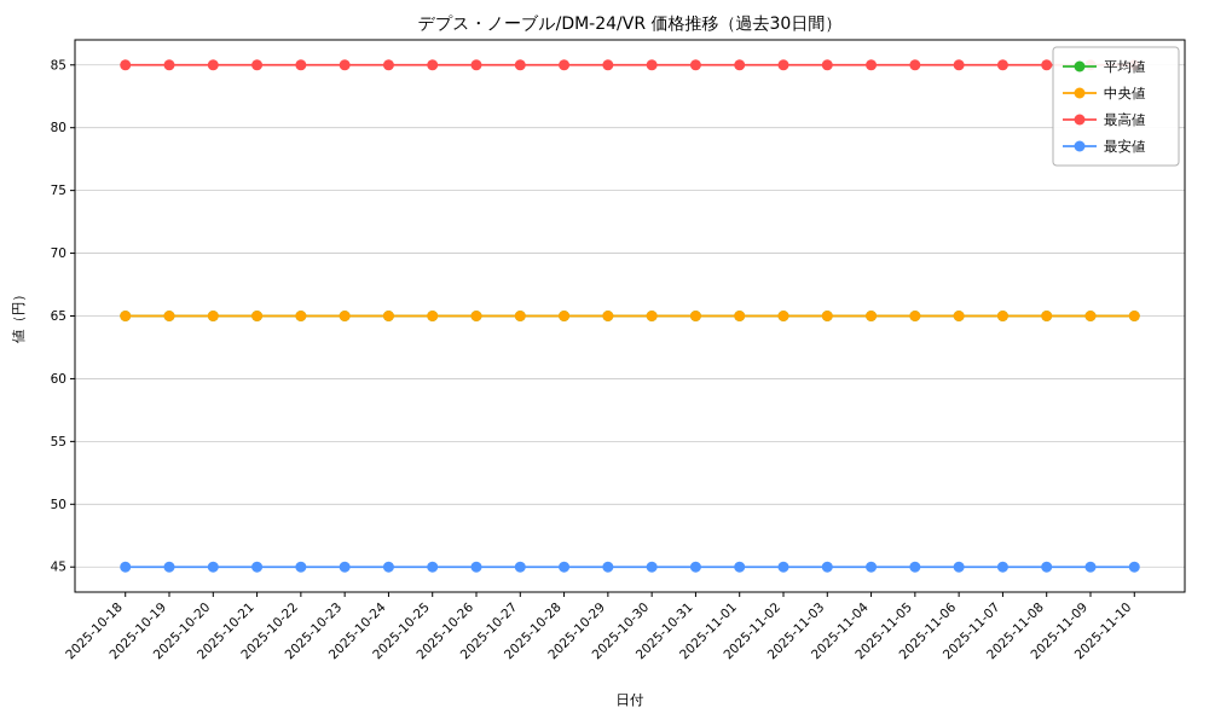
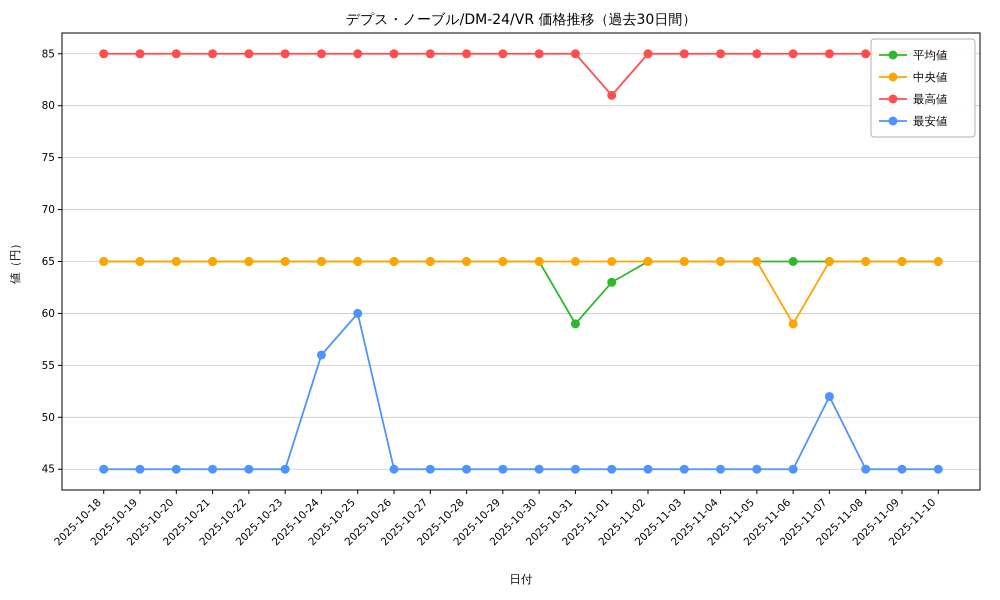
最安値/2025-10-24: 45 -> 56
最安値/2025-10-25: 45 -> 60
平均値/2025-10-31: 65 -> 59
平均値/2025-11-01: 65 -> 63
最高値/2025-11-01: 85 -> 81
中央値/2025-11-06: 65 -> 59
最安値/2025-11-07: 45 -> 52
